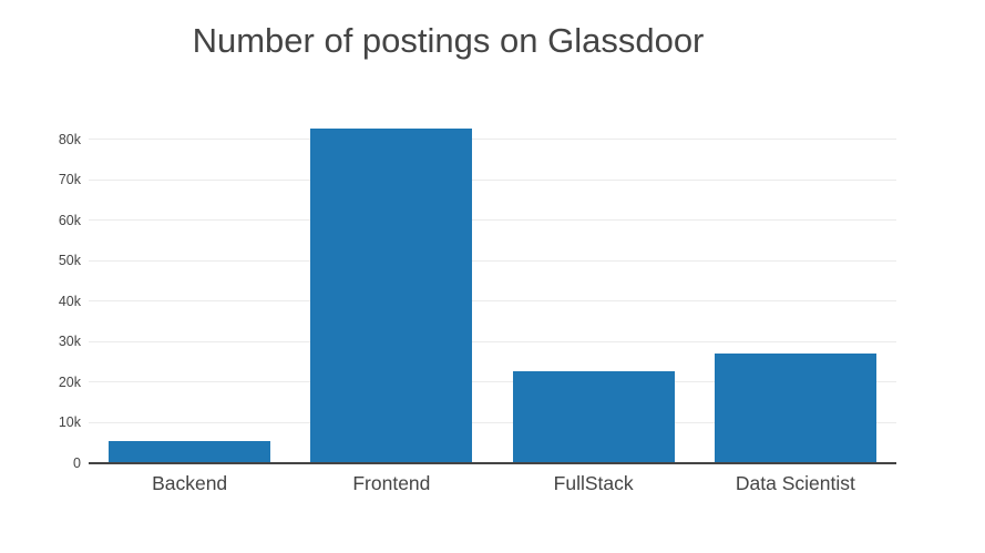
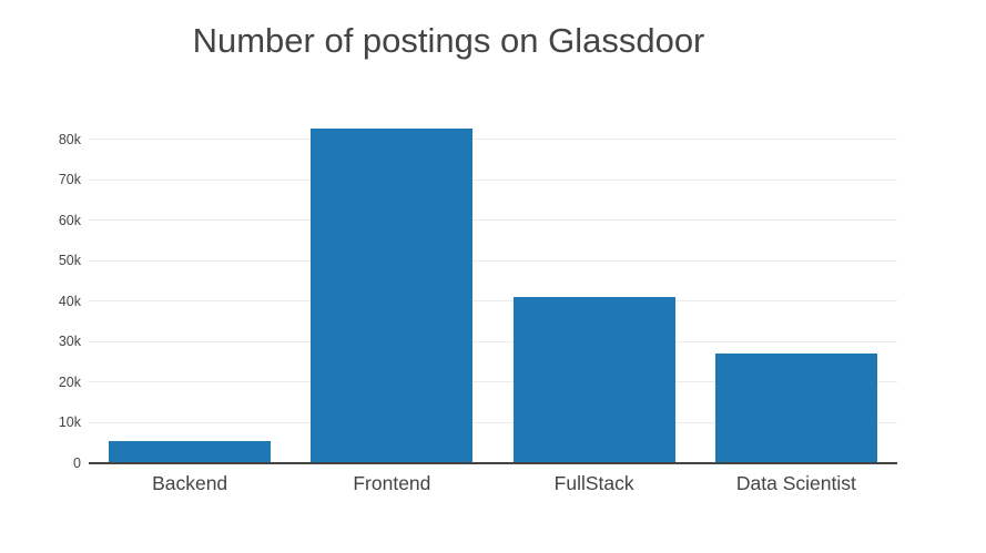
FullStack: 23k -> 41k
